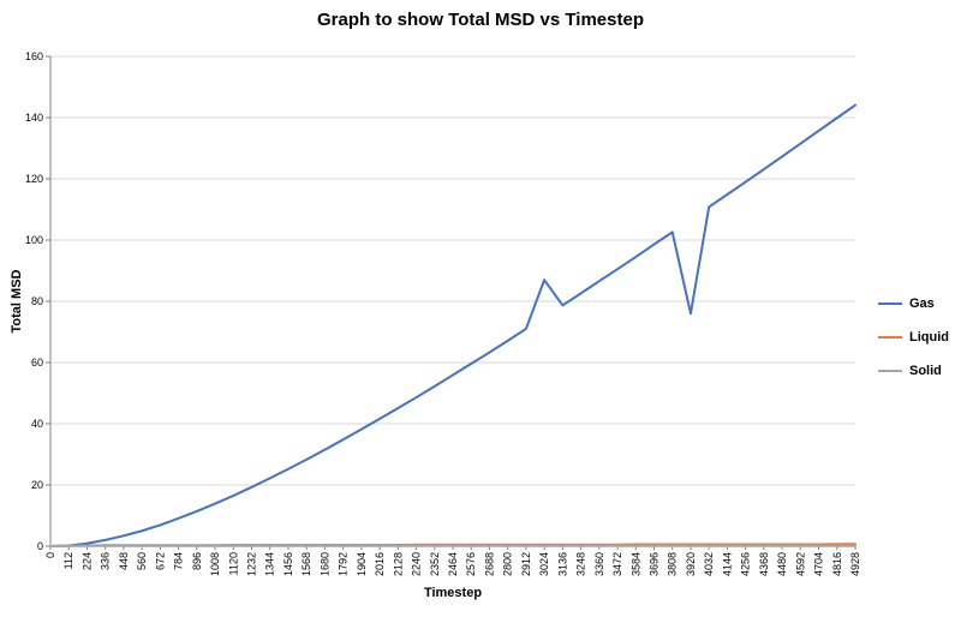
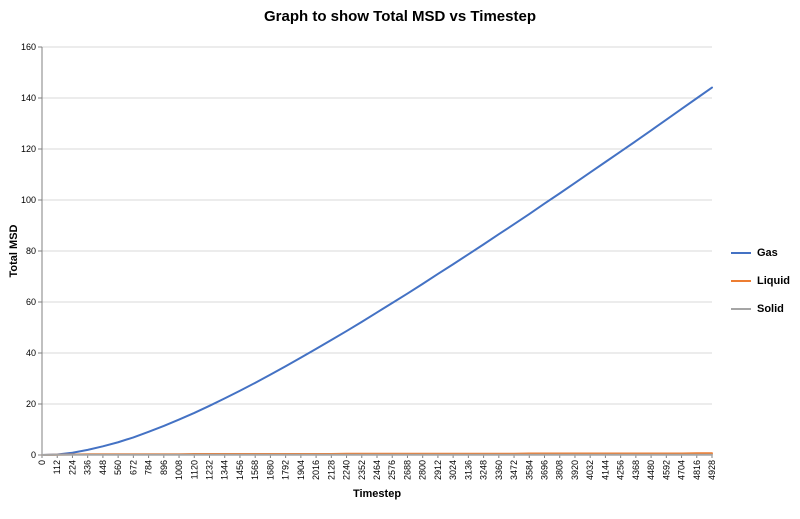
Gas/3024: 87 -> 75
Gas/3920: 76 -> 107
